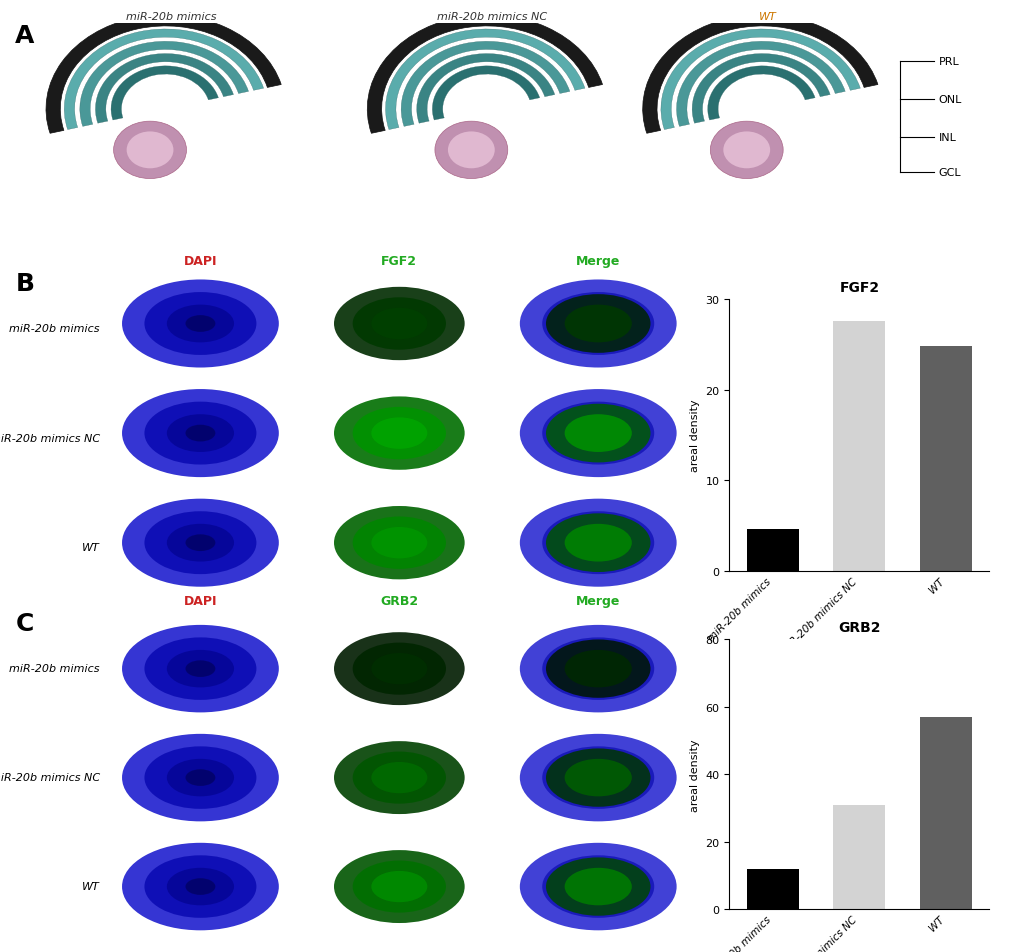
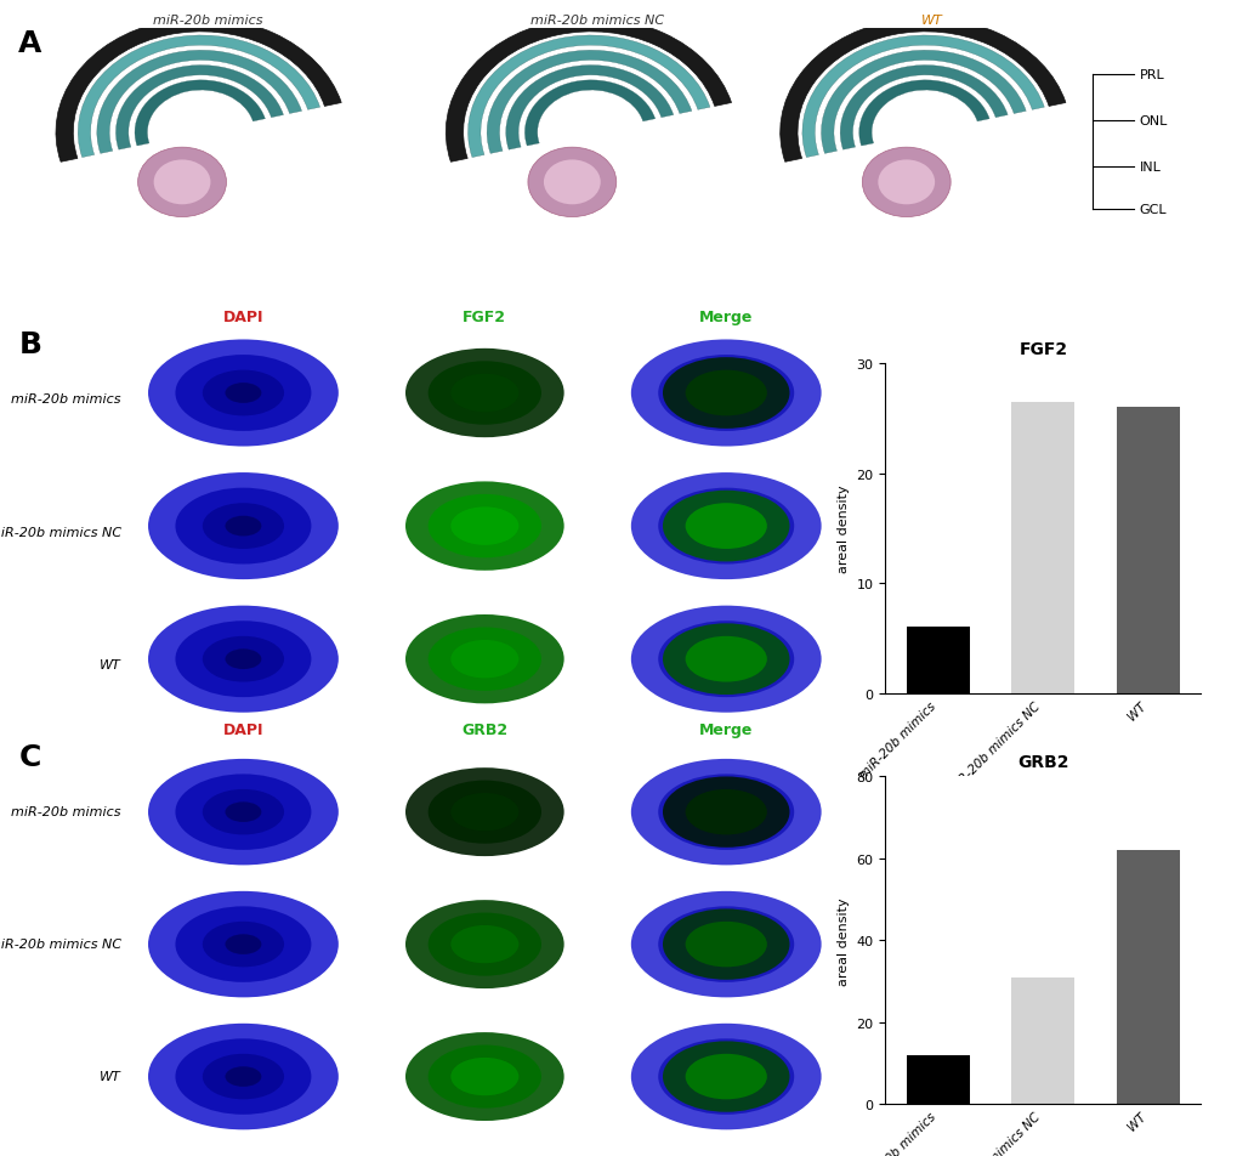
FGF2/miR-20b mimics: 4.6 -> 6.0
FGF2/miR-20b mimics NC: 27.6 -> 26.5
FGF2/WT: 24.8 -> 26.0
GRB2/WT: 57 -> 62
